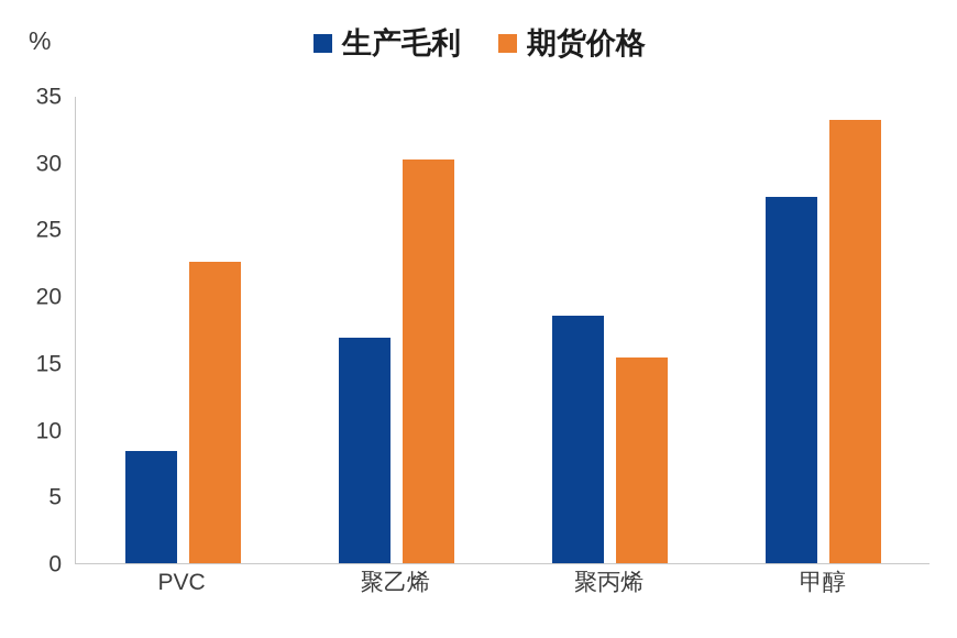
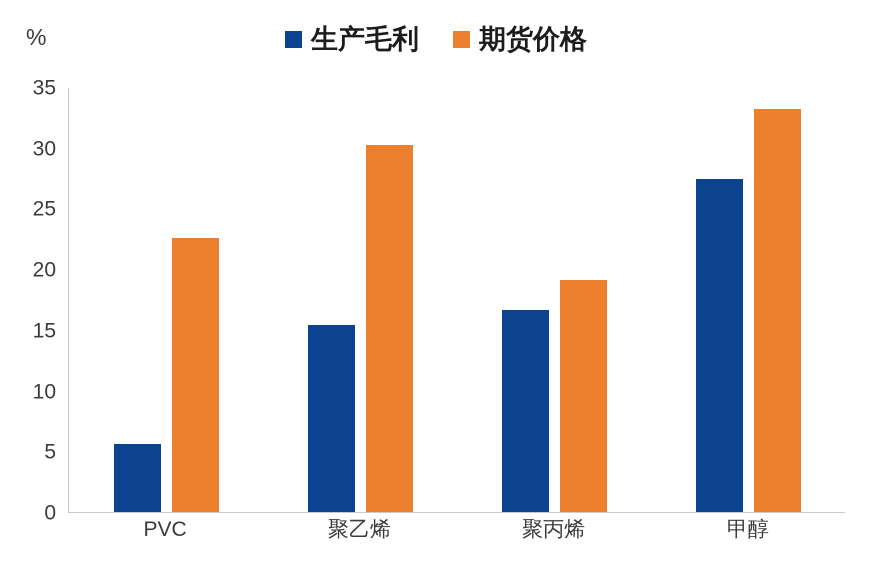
生产毛利/PVC: 8.4 -> 5.6
生产毛利/聚乙烯: 16.9 -> 15.4
生产毛利/聚丙烯: 18.5 -> 16.6
期货价格/聚丙烯: 15.4 -> 19.1
